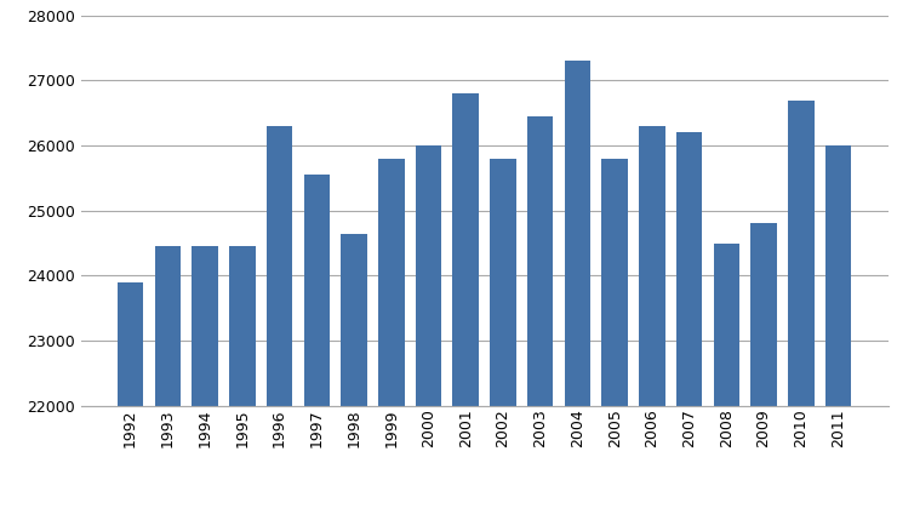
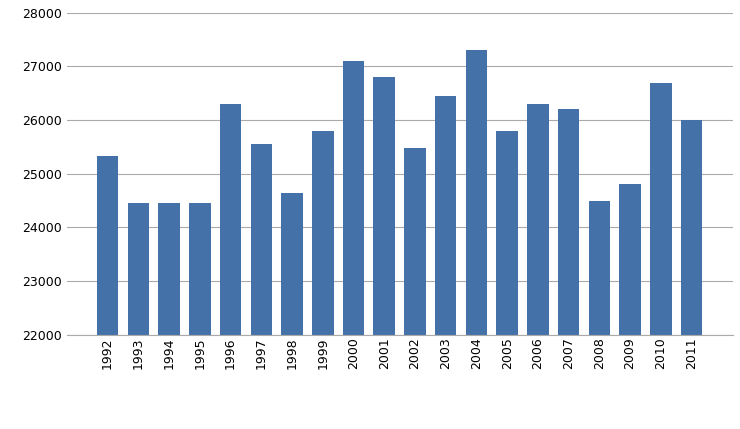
1992: 23900 -> 25340
2000: 26000 -> 27100
2002: 25800 -> 25480
